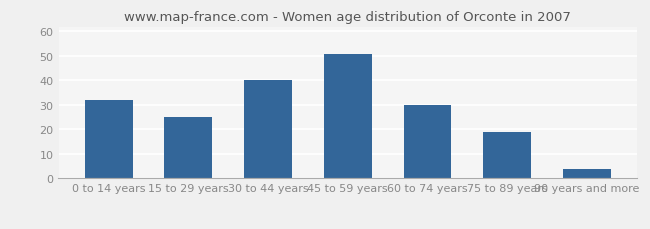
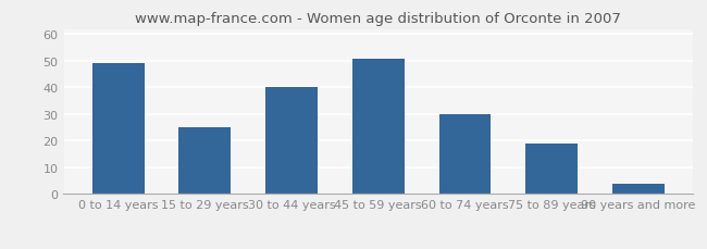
0 to 14 years: 32 -> 49
